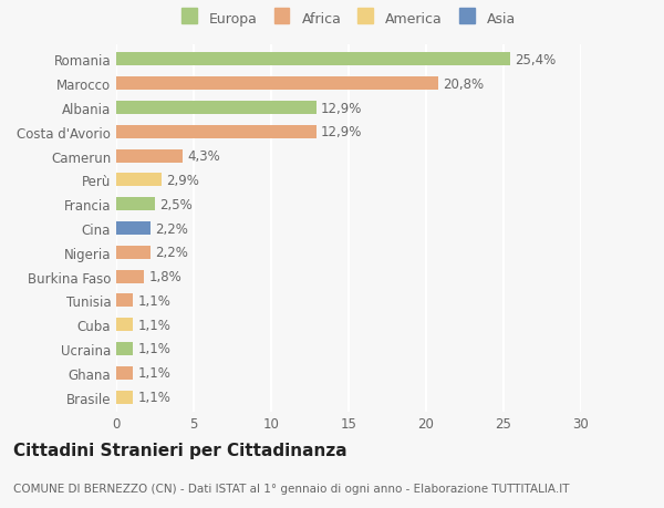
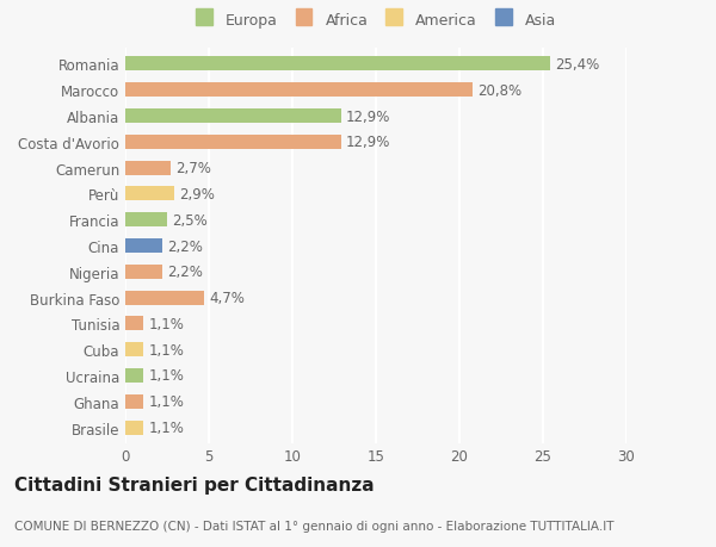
Camerun: 4,3% -> 2,7%
Burkina Faso: 1,8% -> 4,7%
